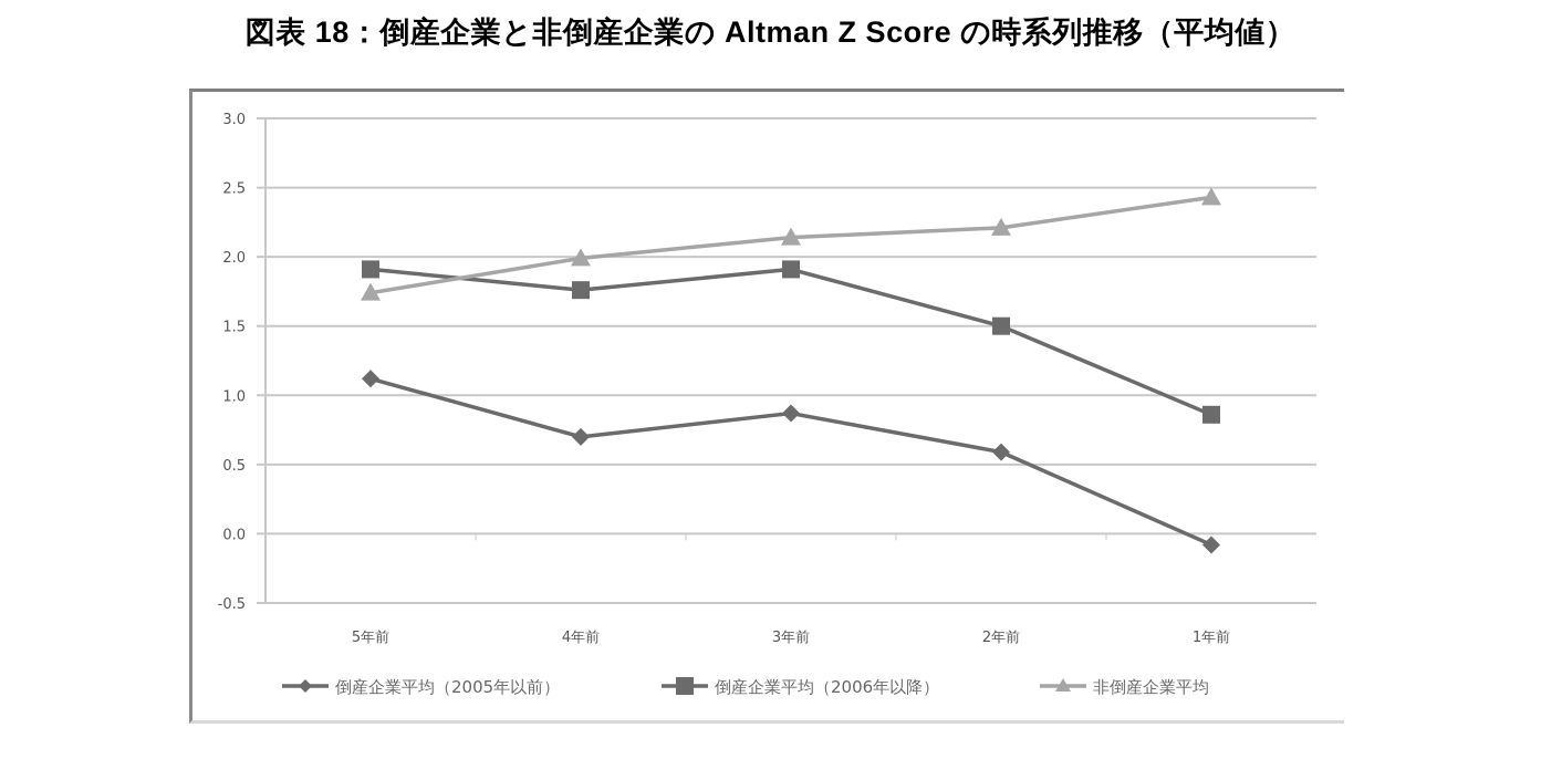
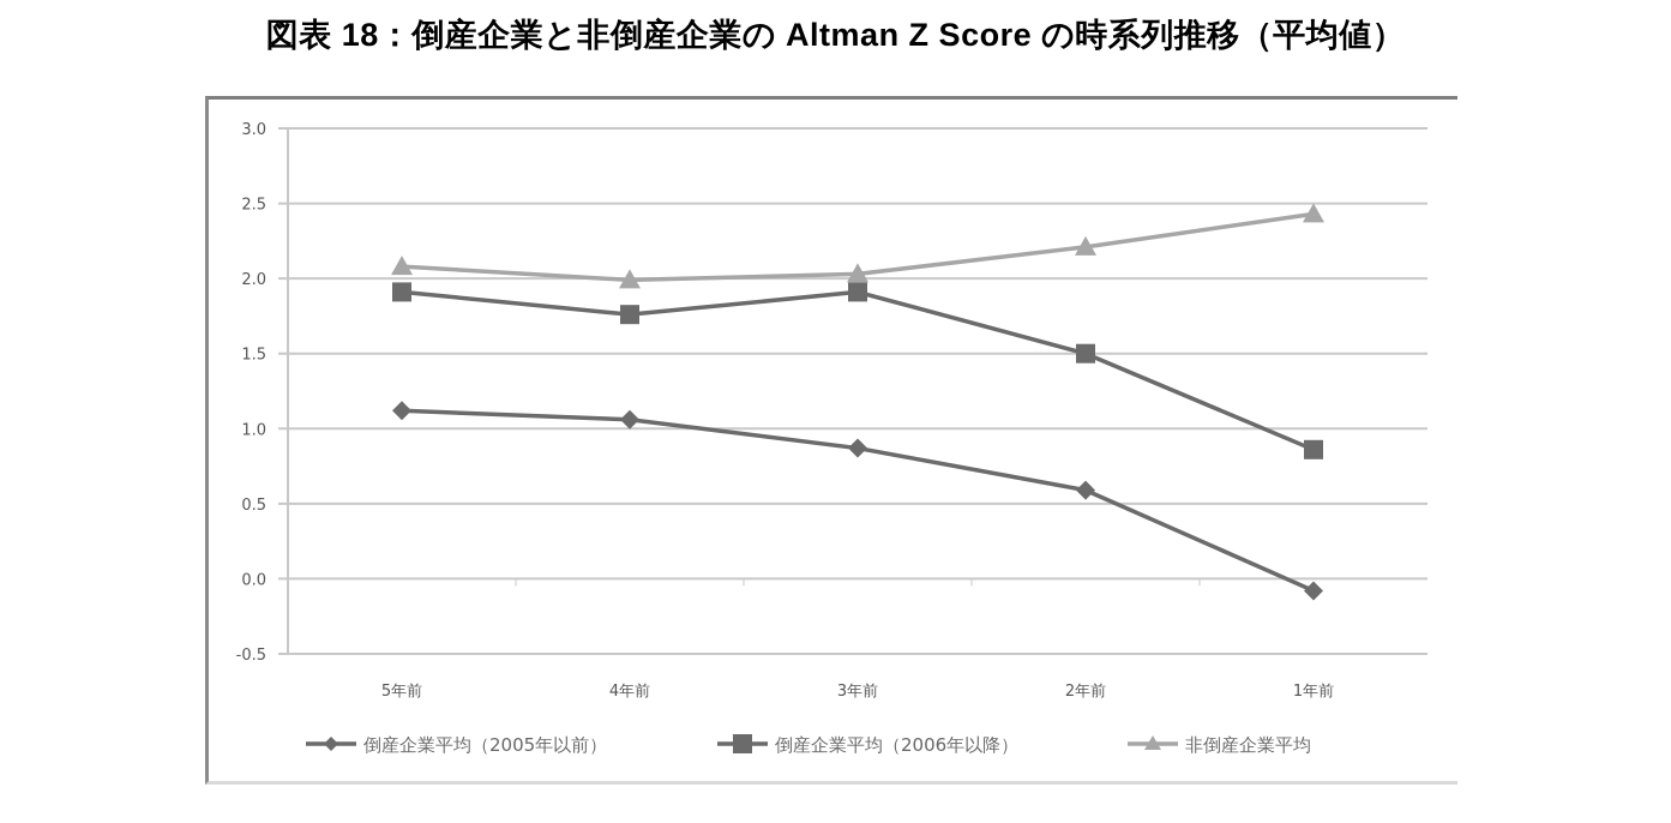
非倒産企業平均/5年前: 1.74 -> 2.08
倒産企業平均（2005年以前）/4年前: 0.70 -> 1.06
非倒産企業平均/3年前: 2.14 -> 2.03
